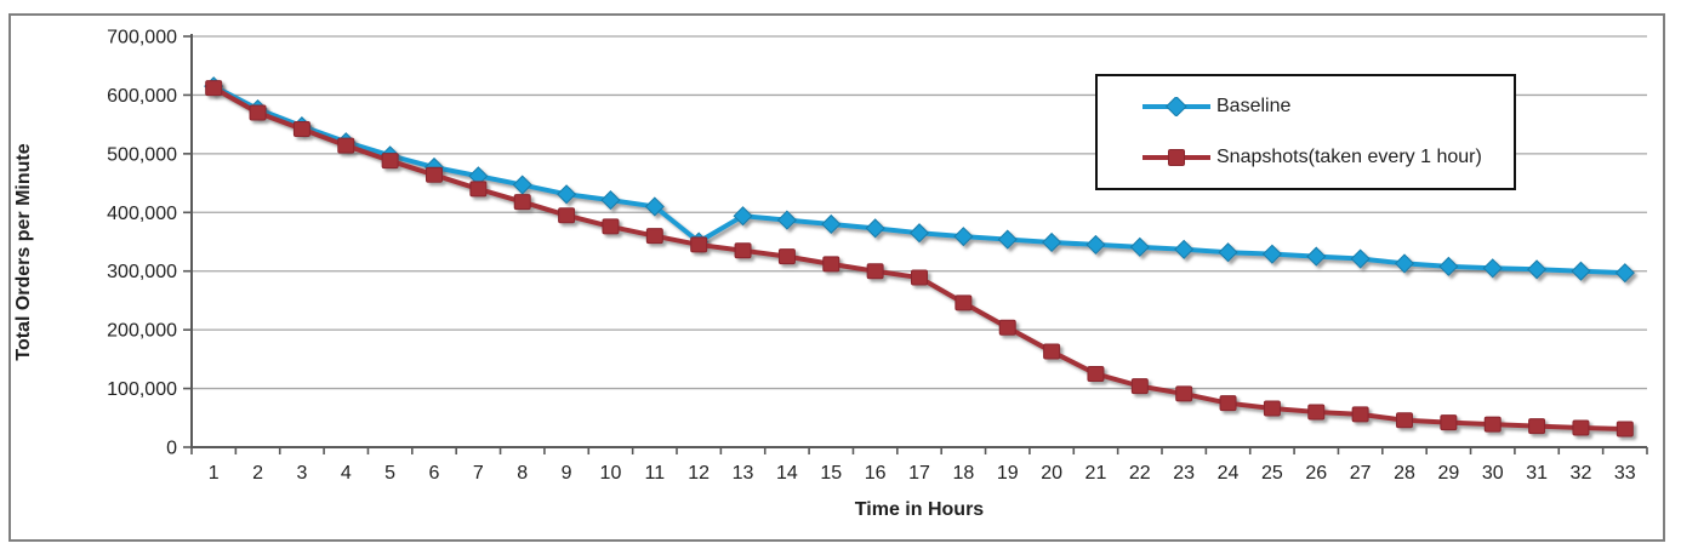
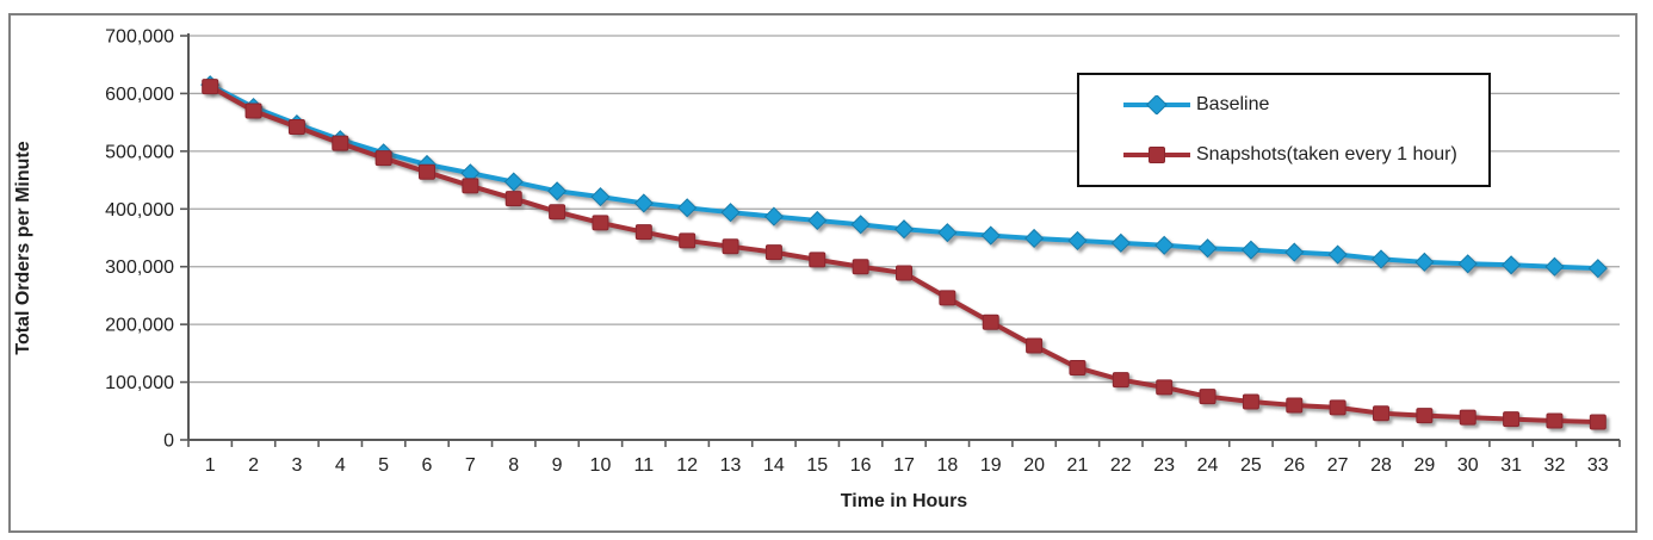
Baseline/12: 350000 -> 400000
